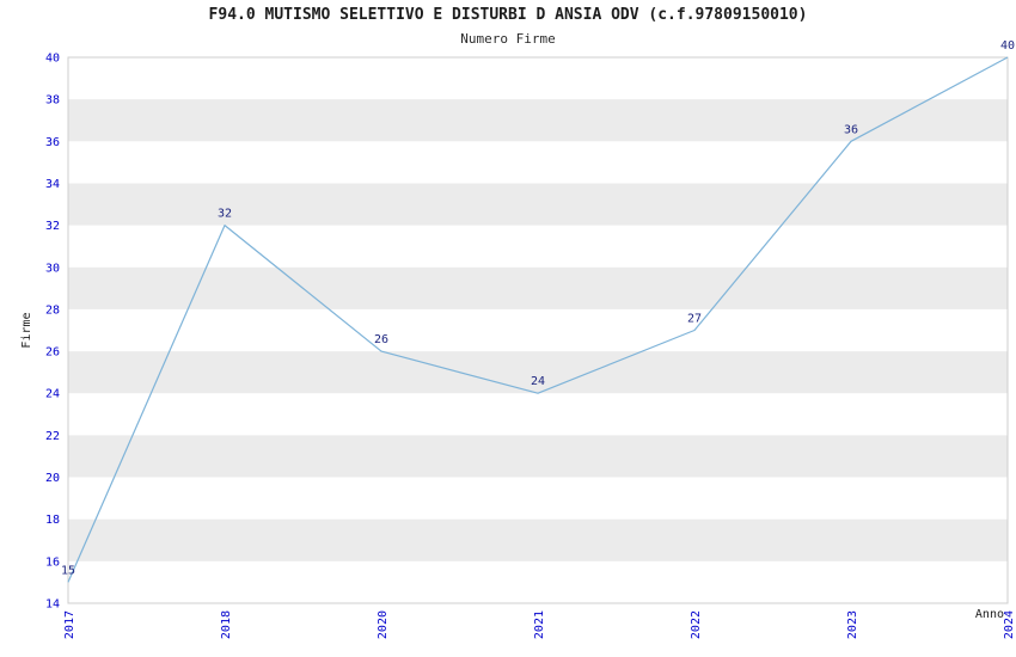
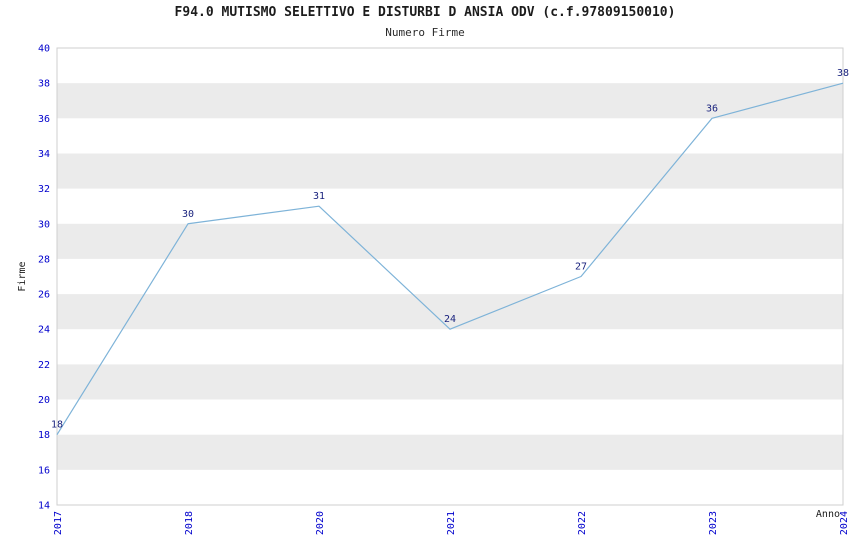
2017: 15 -> 18
2018: 32 -> 30
2020: 26 -> 31
2024: 40 -> 38
